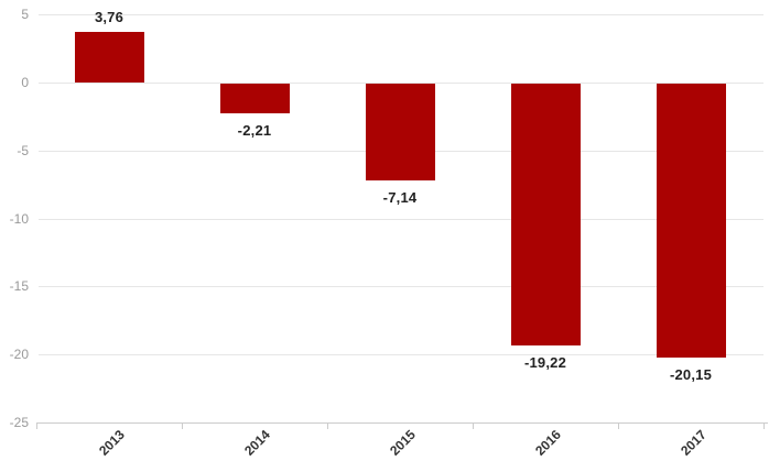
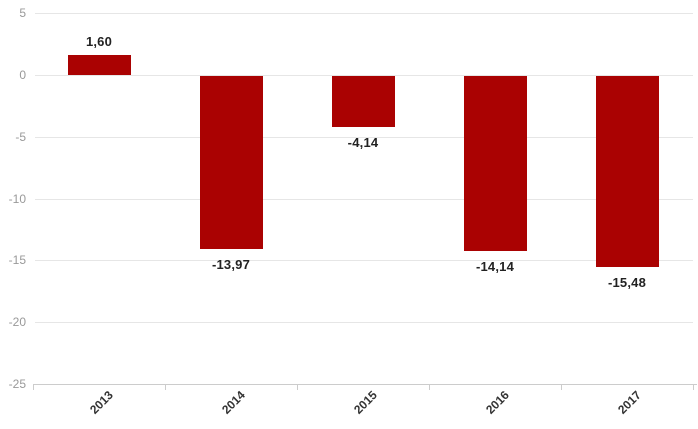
2013: 3,76 -> 1,60
2014: -2,21 -> -13,97
2015: -7,14 -> -4,14
2016: -19,22 -> -14,14
2017: -20,15 -> -15,48
